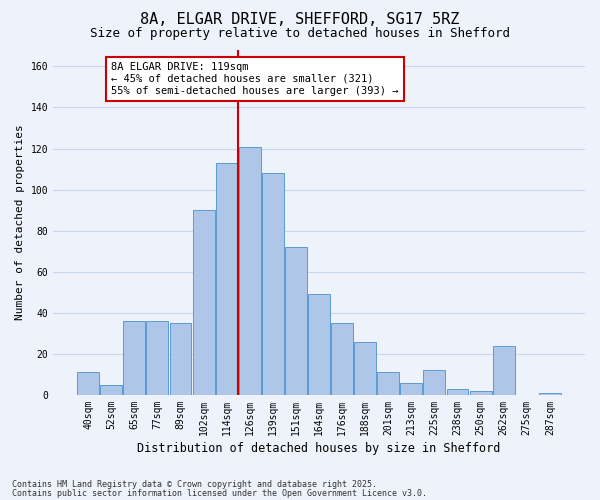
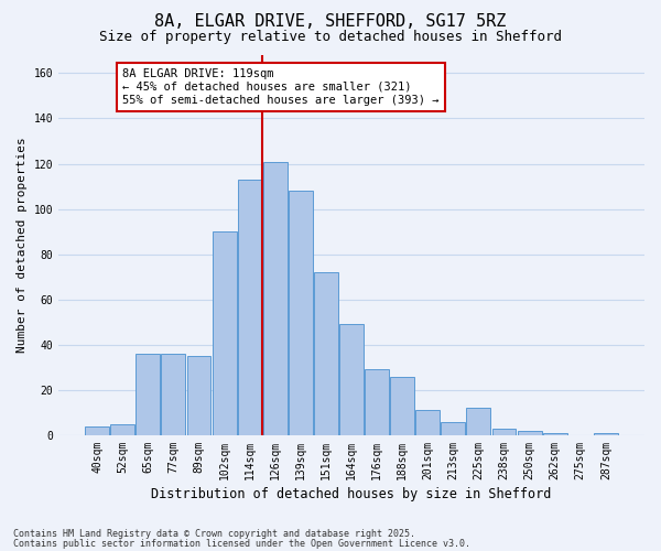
40sqm: 11 -> 4
176sqm: 35 -> 29
262sqm: 24 -> 1
